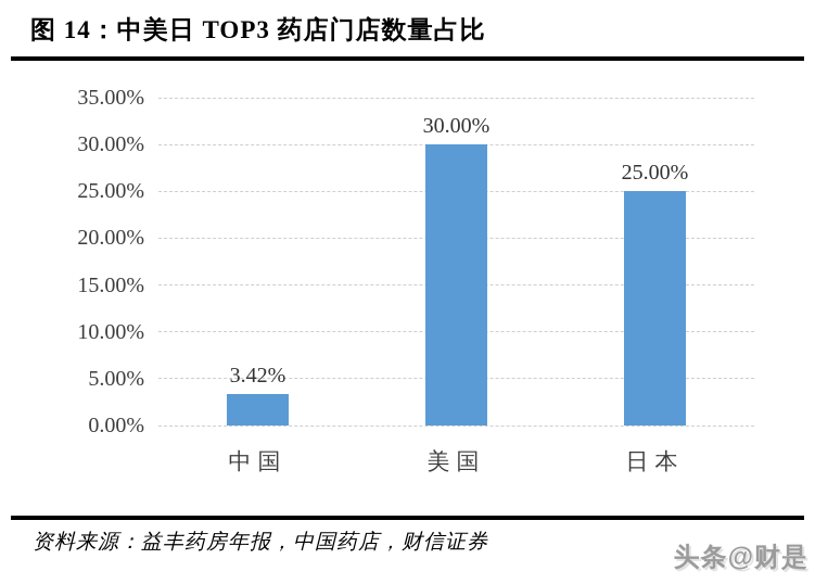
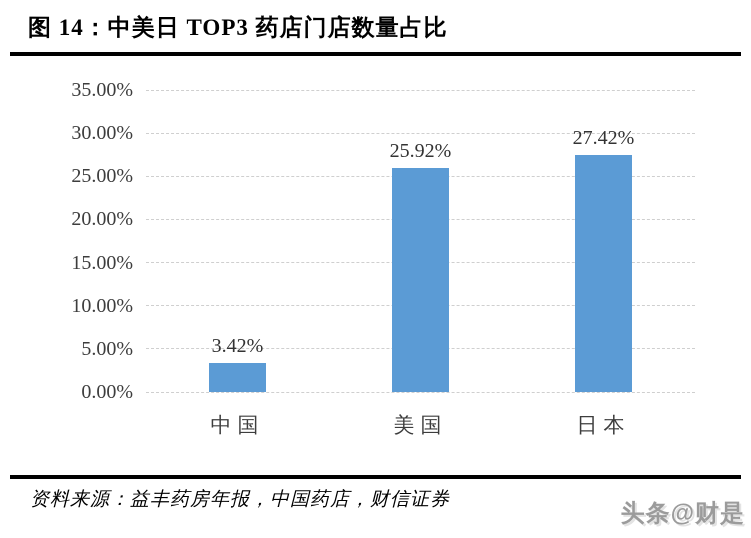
美国: 30.00% -> 25.92%
日本: 25.00% -> 27.42%
